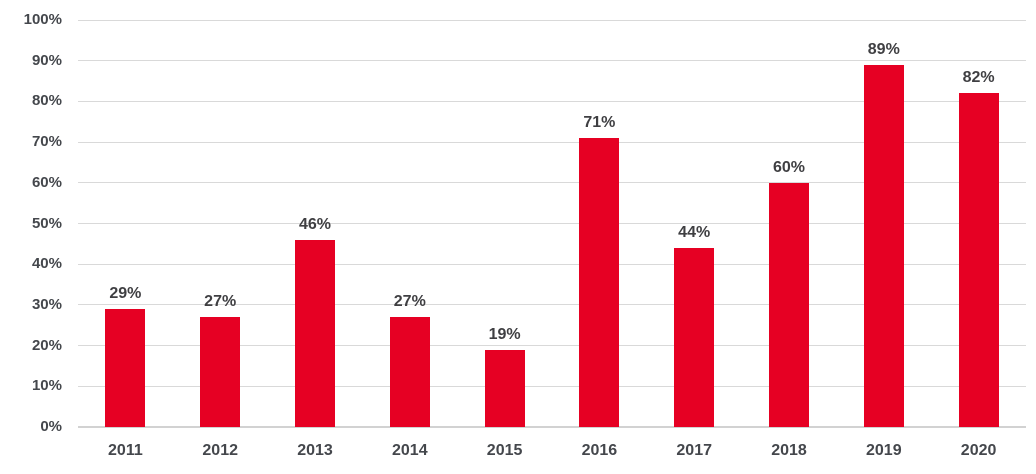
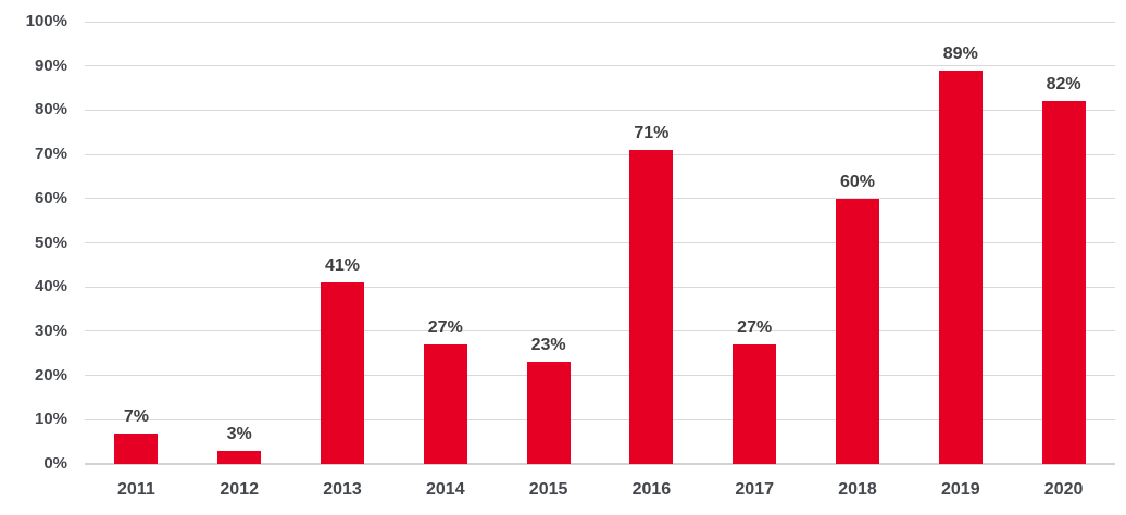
2011: 29% -> 7%
2012: 27% -> 3%
2013: 46% -> 41%
2015: 19% -> 23%
2017: 44% -> 27%
